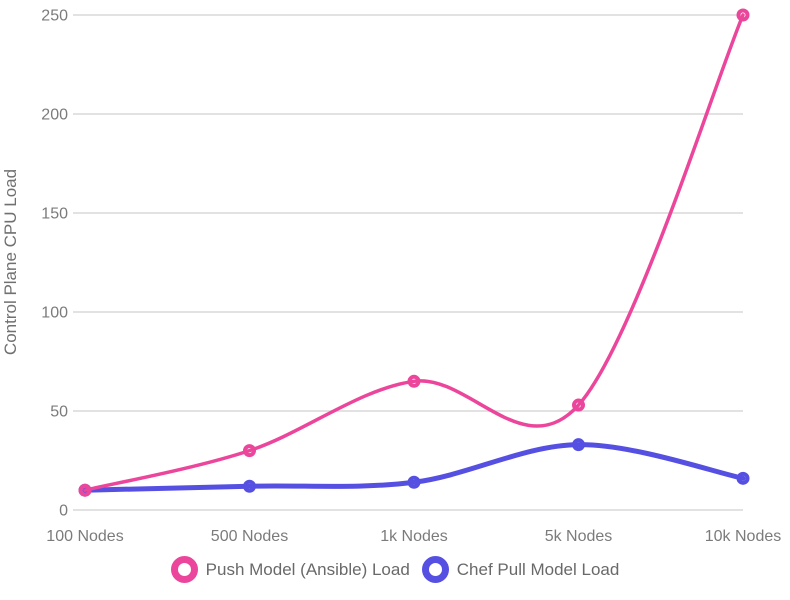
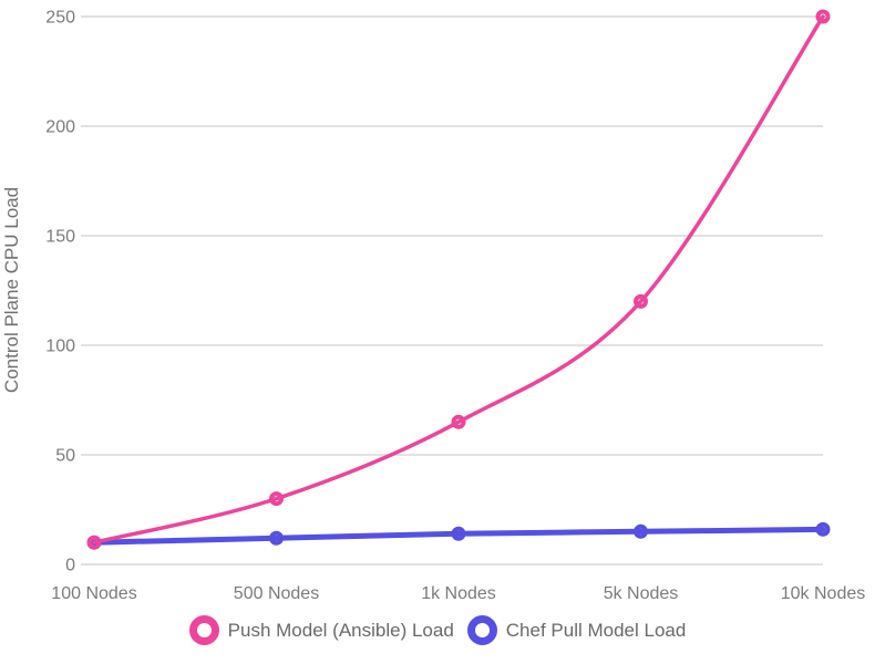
Push Model (Ansible) Load/5k Nodes: 53 -> 120
Chef Pull Model Load/5k Nodes: 33 -> 15
